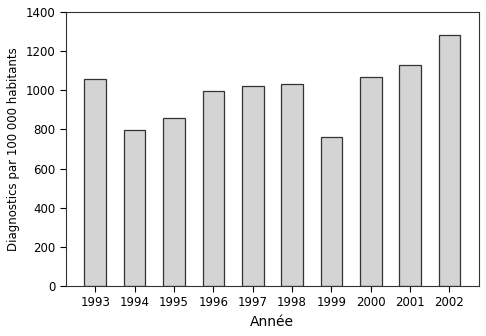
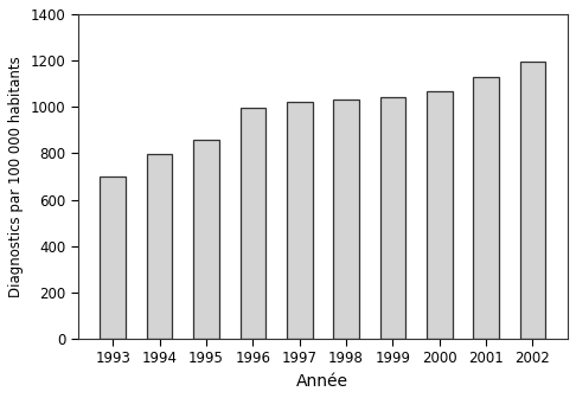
1993: 1060 -> 700
1999: 760 -> 1040
2002: 1280 -> 1200
